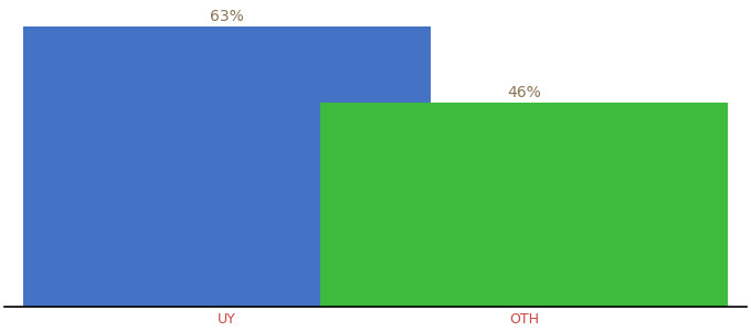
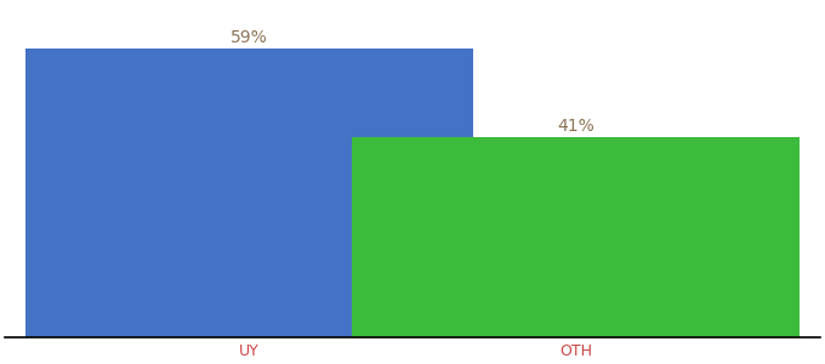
UY: 63% -> 59%
OTH: 46% -> 41%
